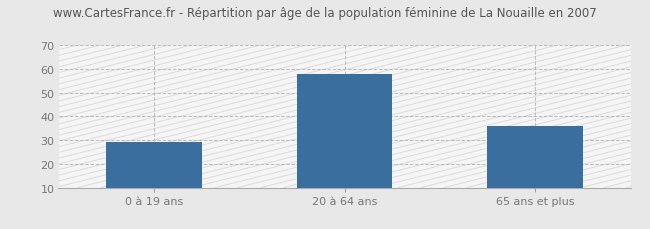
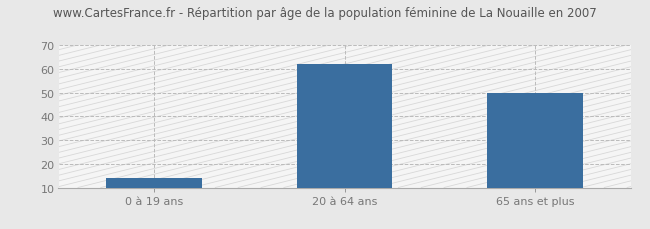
0 à 19 ans: 29 -> 14
20 à 64 ans: 58 -> 62
65 ans et plus: 36 -> 50
